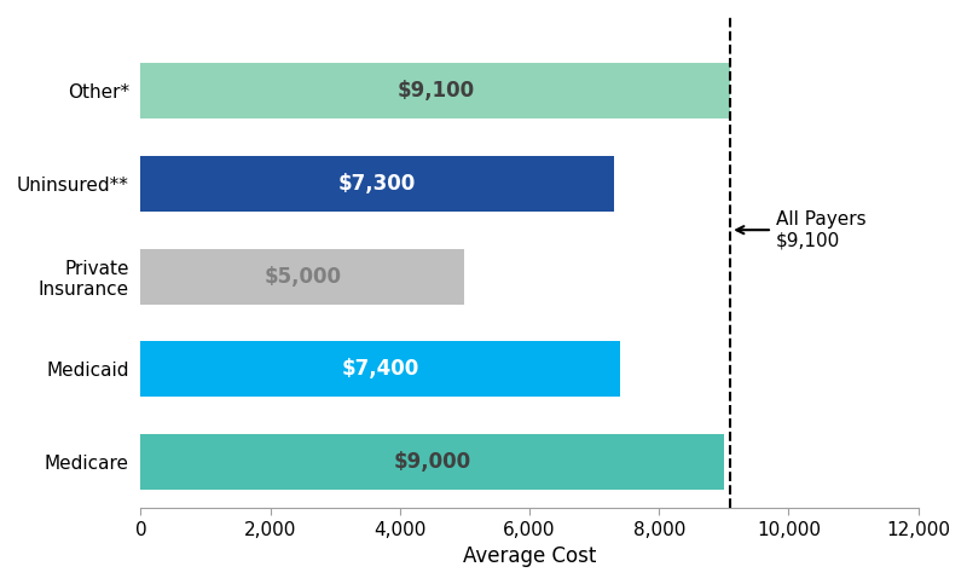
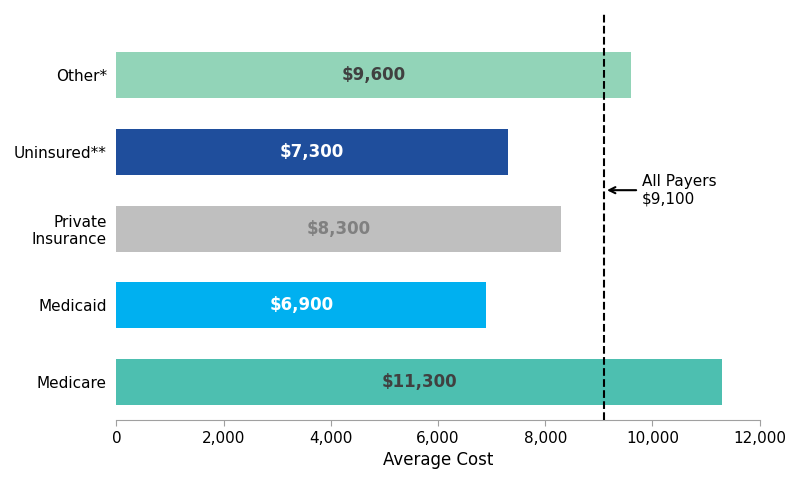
Other*: $9,100 -> $9,600
Private Insurance: $5,000 -> $8,300
Medicaid: $7,400 -> $6,900
Medicare: $9,000 -> $11,300
